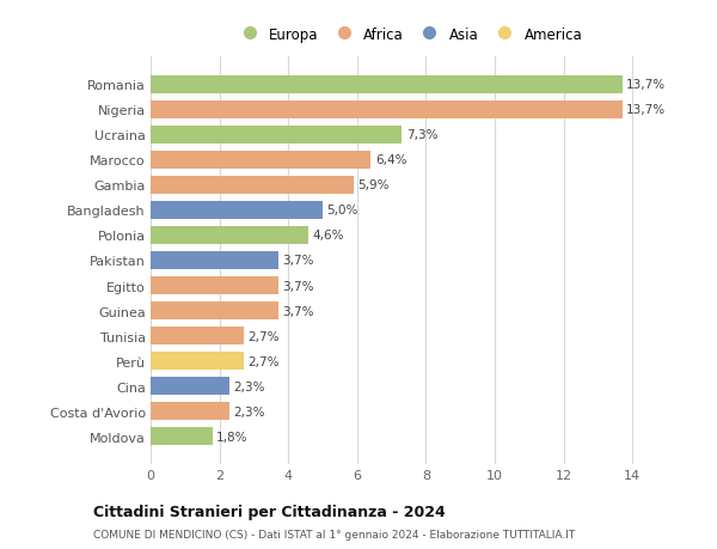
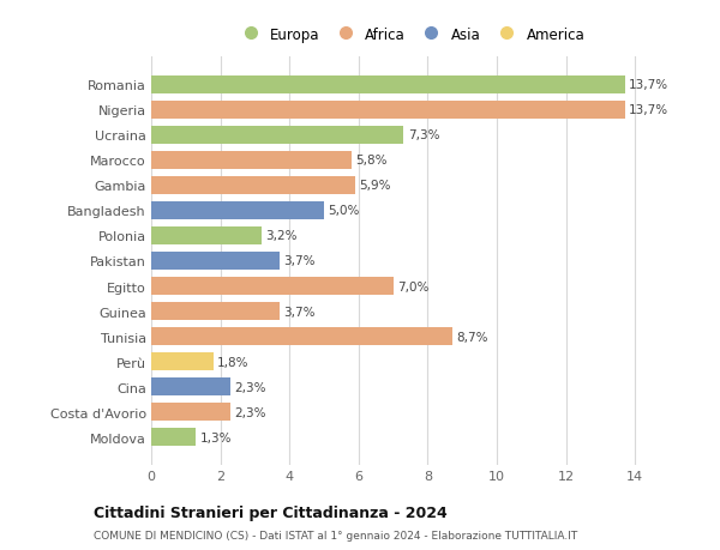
Marocco: 6,4% -> 5,8%
Polonia: 4,6% -> 3,2%
Egitto: 3,7% -> 7,0%
Tunisia: 2,7% -> 8,7%
Perù: 2,7% -> 1,8%
Moldova: 1,8% -> 1,3%
